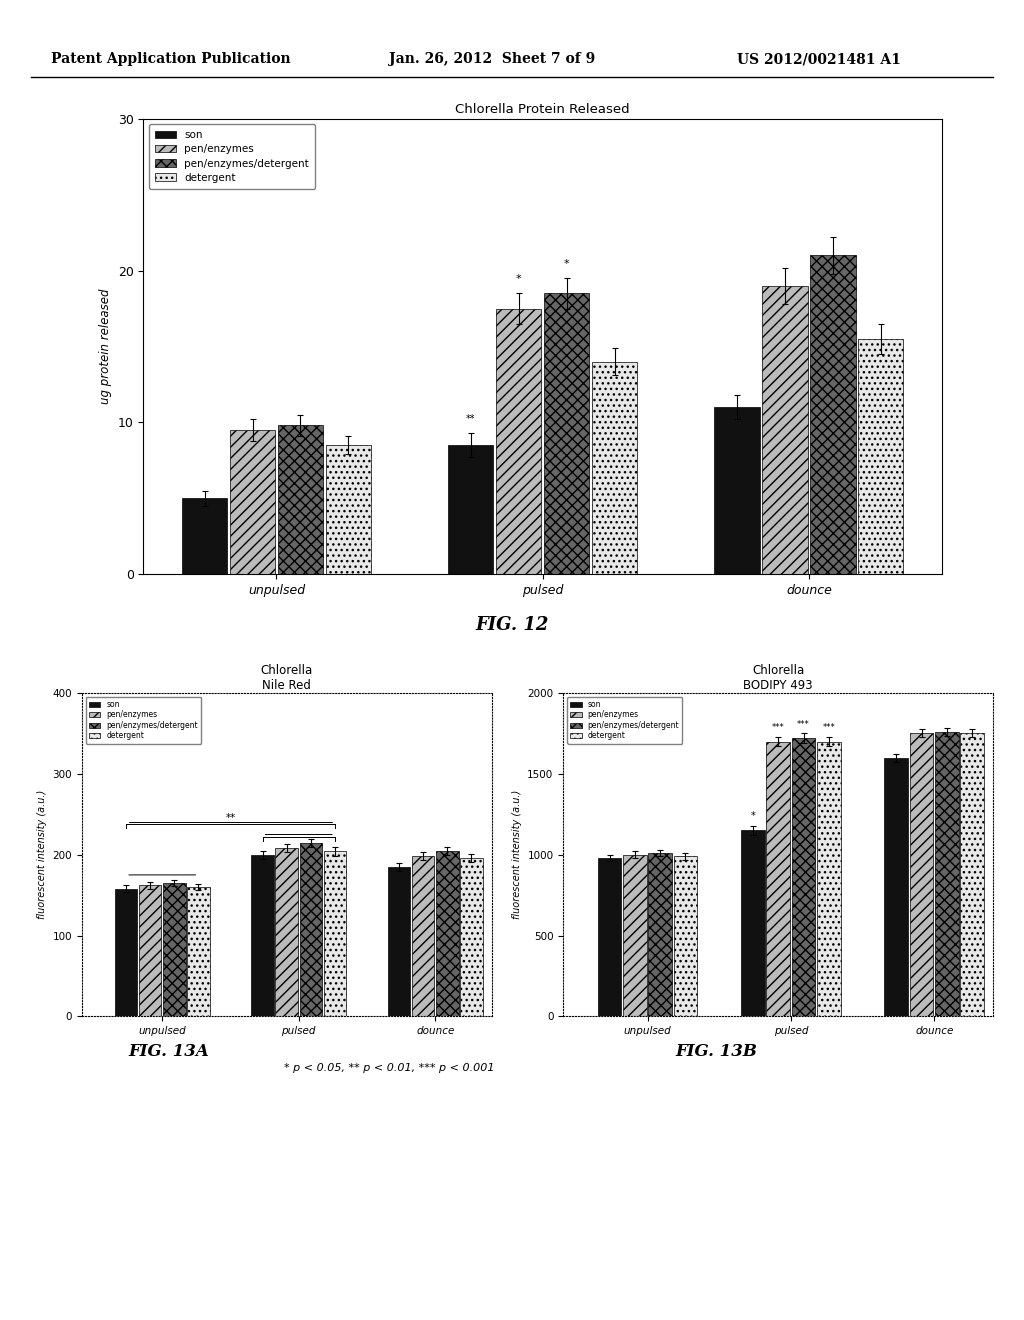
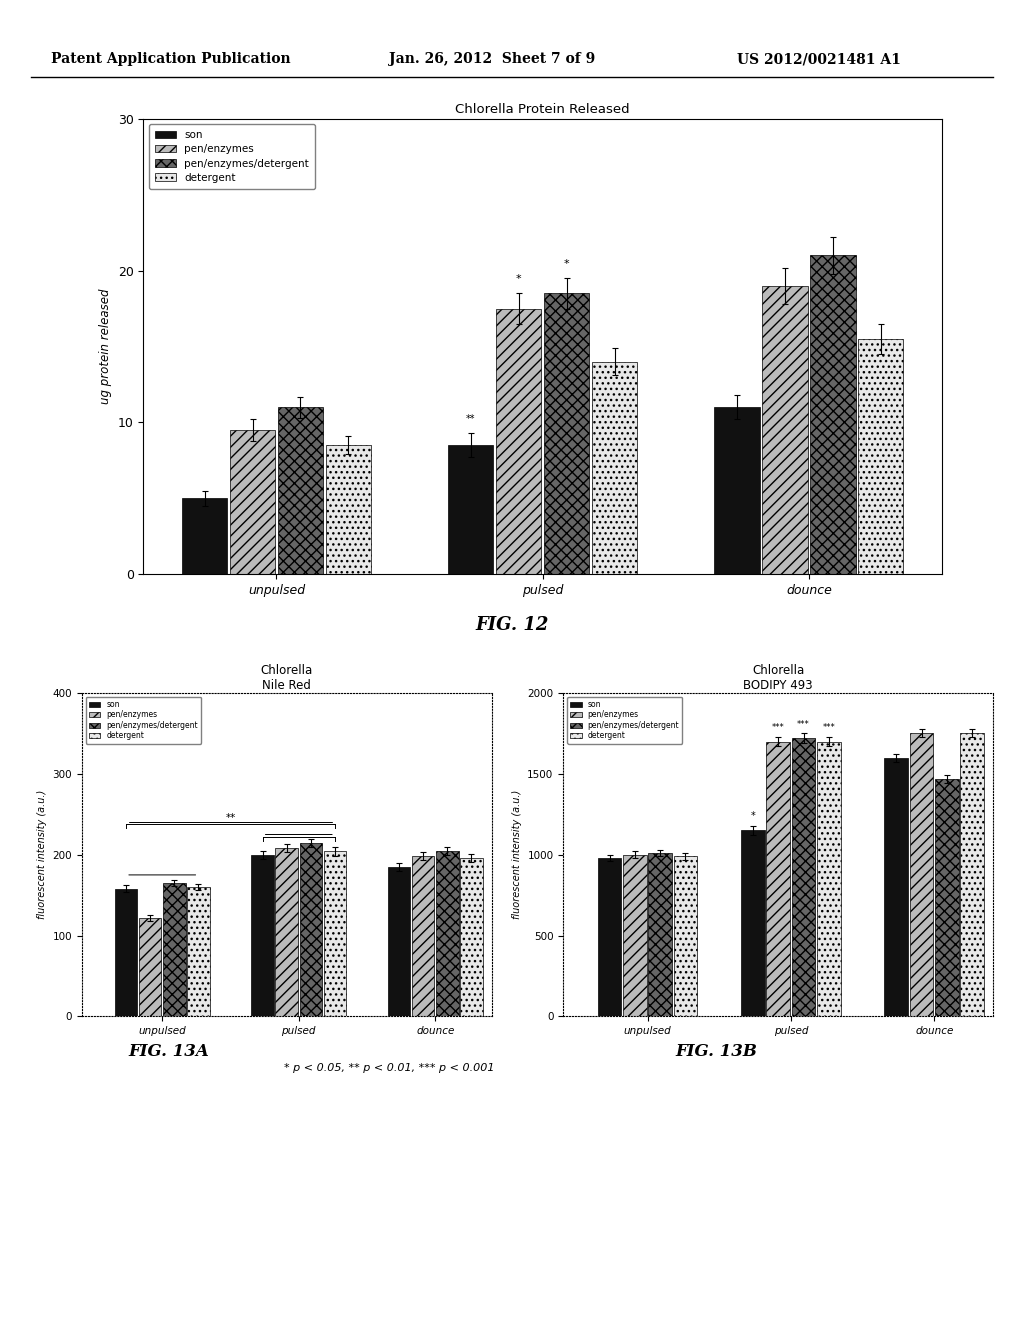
Chlorella Protein Released/pen/enzymes/detergent/unpulsed: 9.8 -> 11.0
Chlorella Nile Red/pen/enzymes/unpulsed: 162 -> 122
Chlorella BODIPY 493/pen/enzymes/detergent/dounce: 1760 -> 1470
